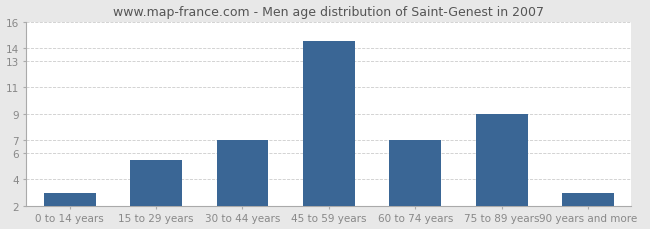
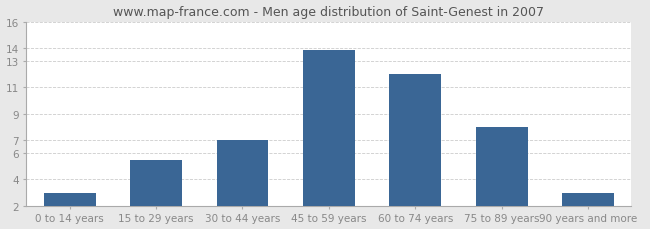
45 to 59 years: 14.5 -> 13.8
60 to 74 years: 7.0 -> 12.0
75 to 89 years: 9.0 -> 8.0
